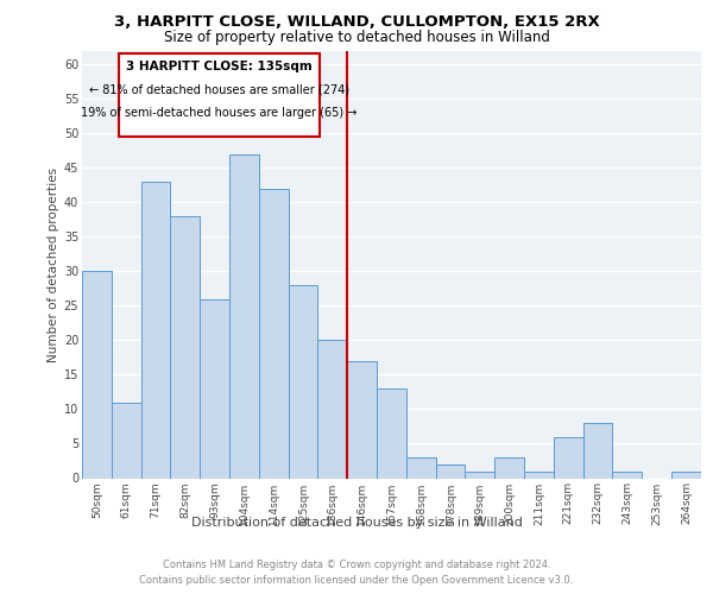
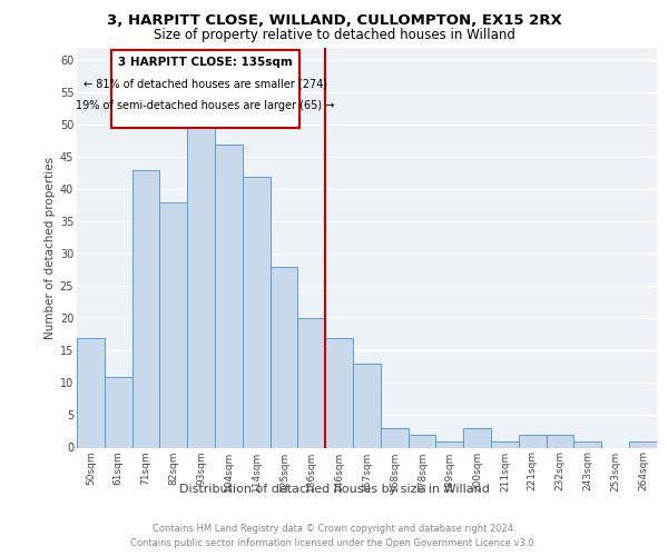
50sqm: 30 -> 17
93sqm: 26 -> 50
221sqm: 6 -> 2
232sqm: 8 -> 2
